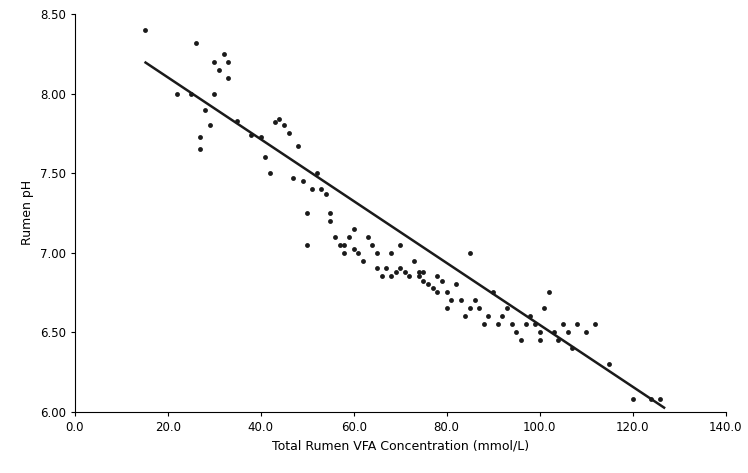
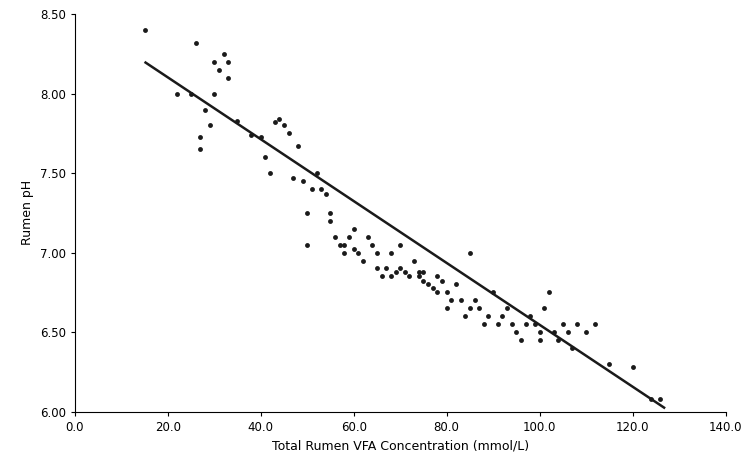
120.0: 6.08 -> 6.28
